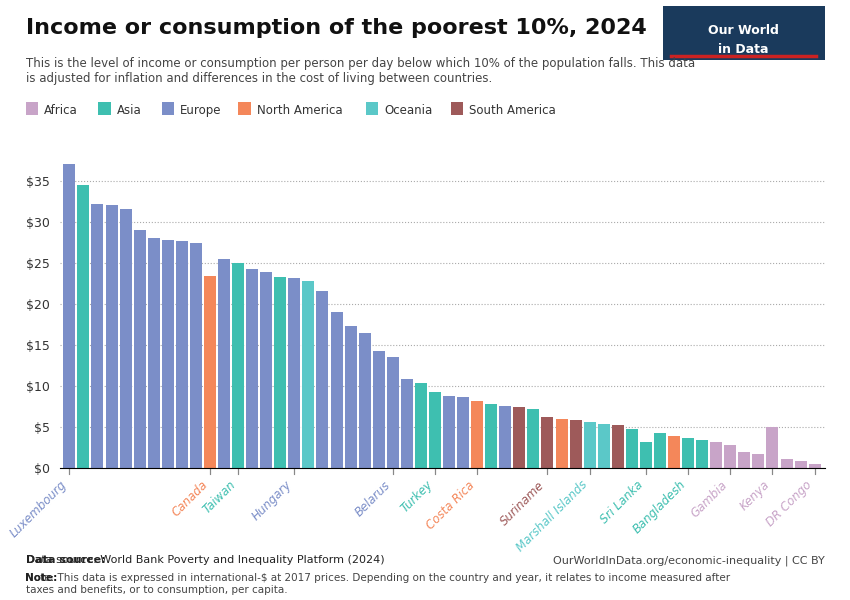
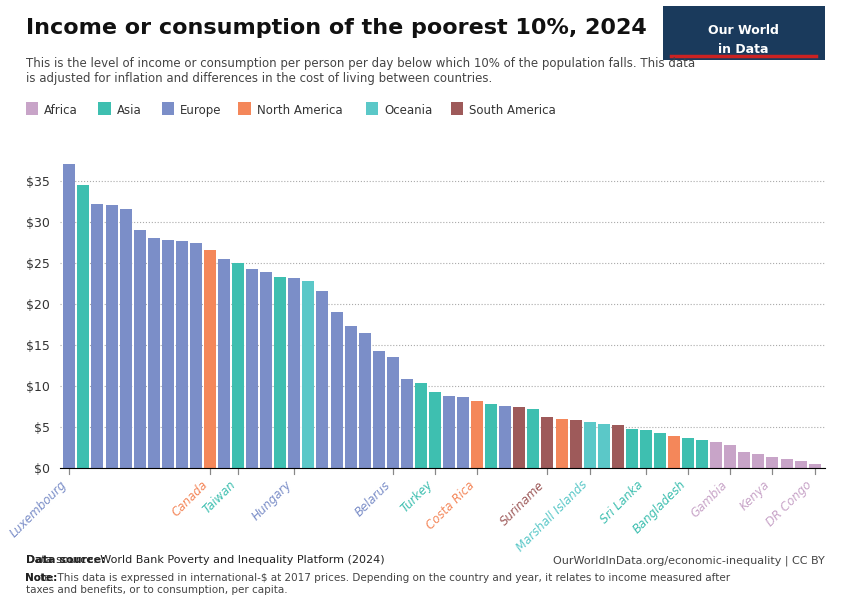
Canada: $23.4 -> $26.5
Sri Lanka: $3.2 -> $4.6
Kenya: $5.0 -> $1.4
